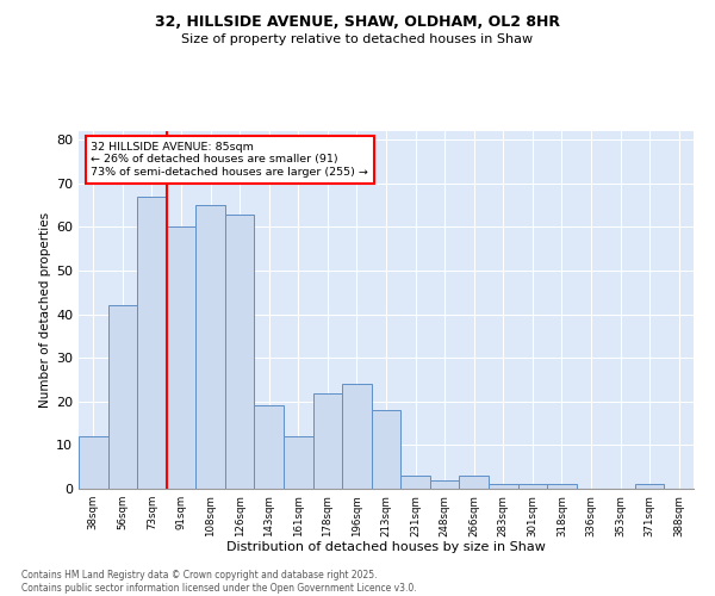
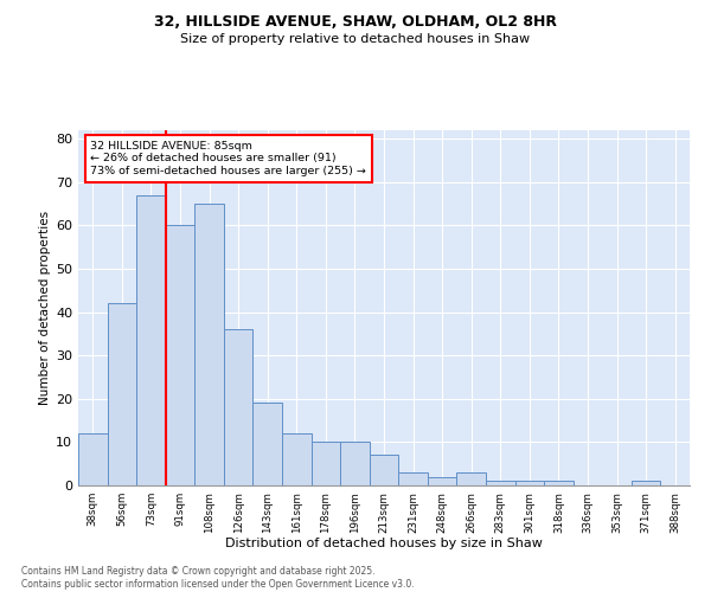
126sqm: 63 -> 36
178sqm: 22 -> 10
196sqm: 24 -> 10
213sqm: 18 -> 7
